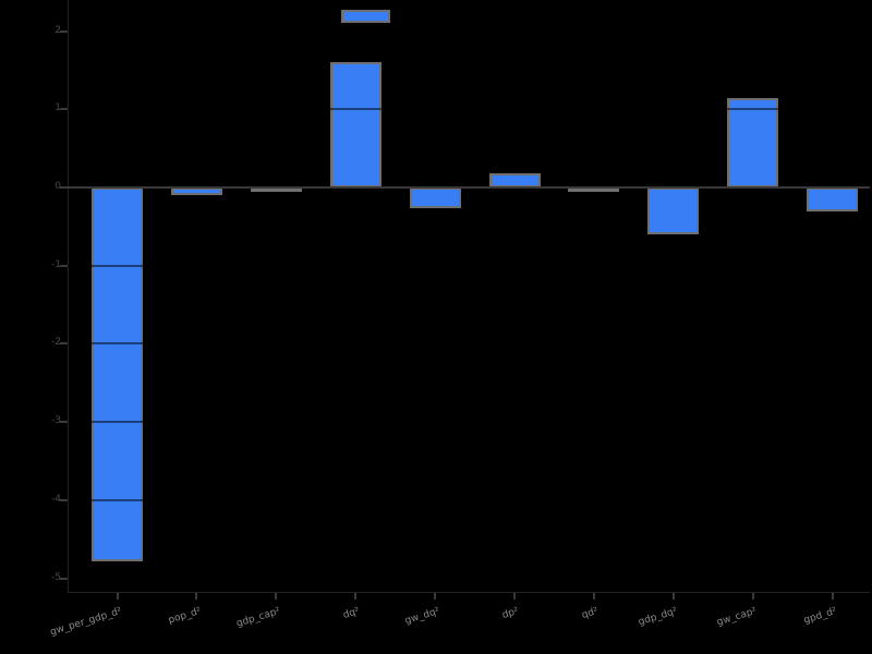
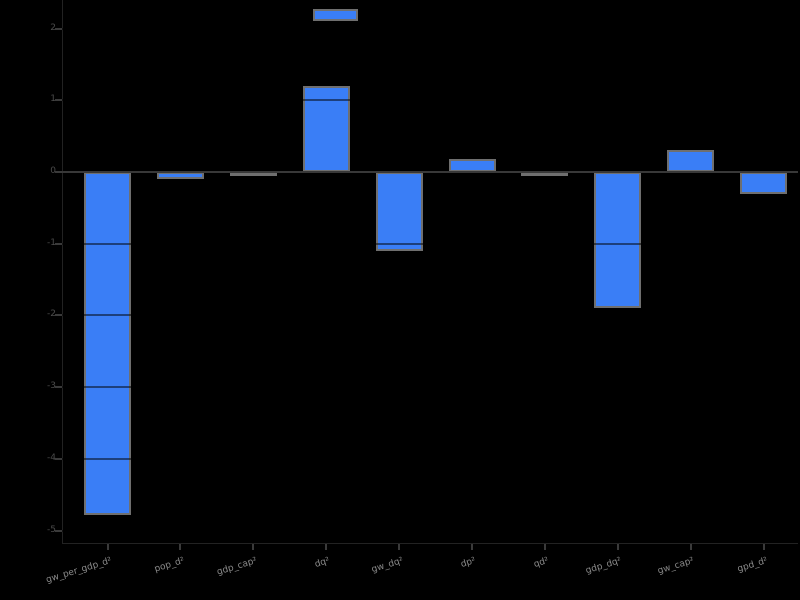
dq²: 1.6 -> 1.2
gw_dq²: -0.3 -> -1.1
gdp_dq²: -0.6 -> -1.9
gw_cap²: 1.1 -> 0.3
